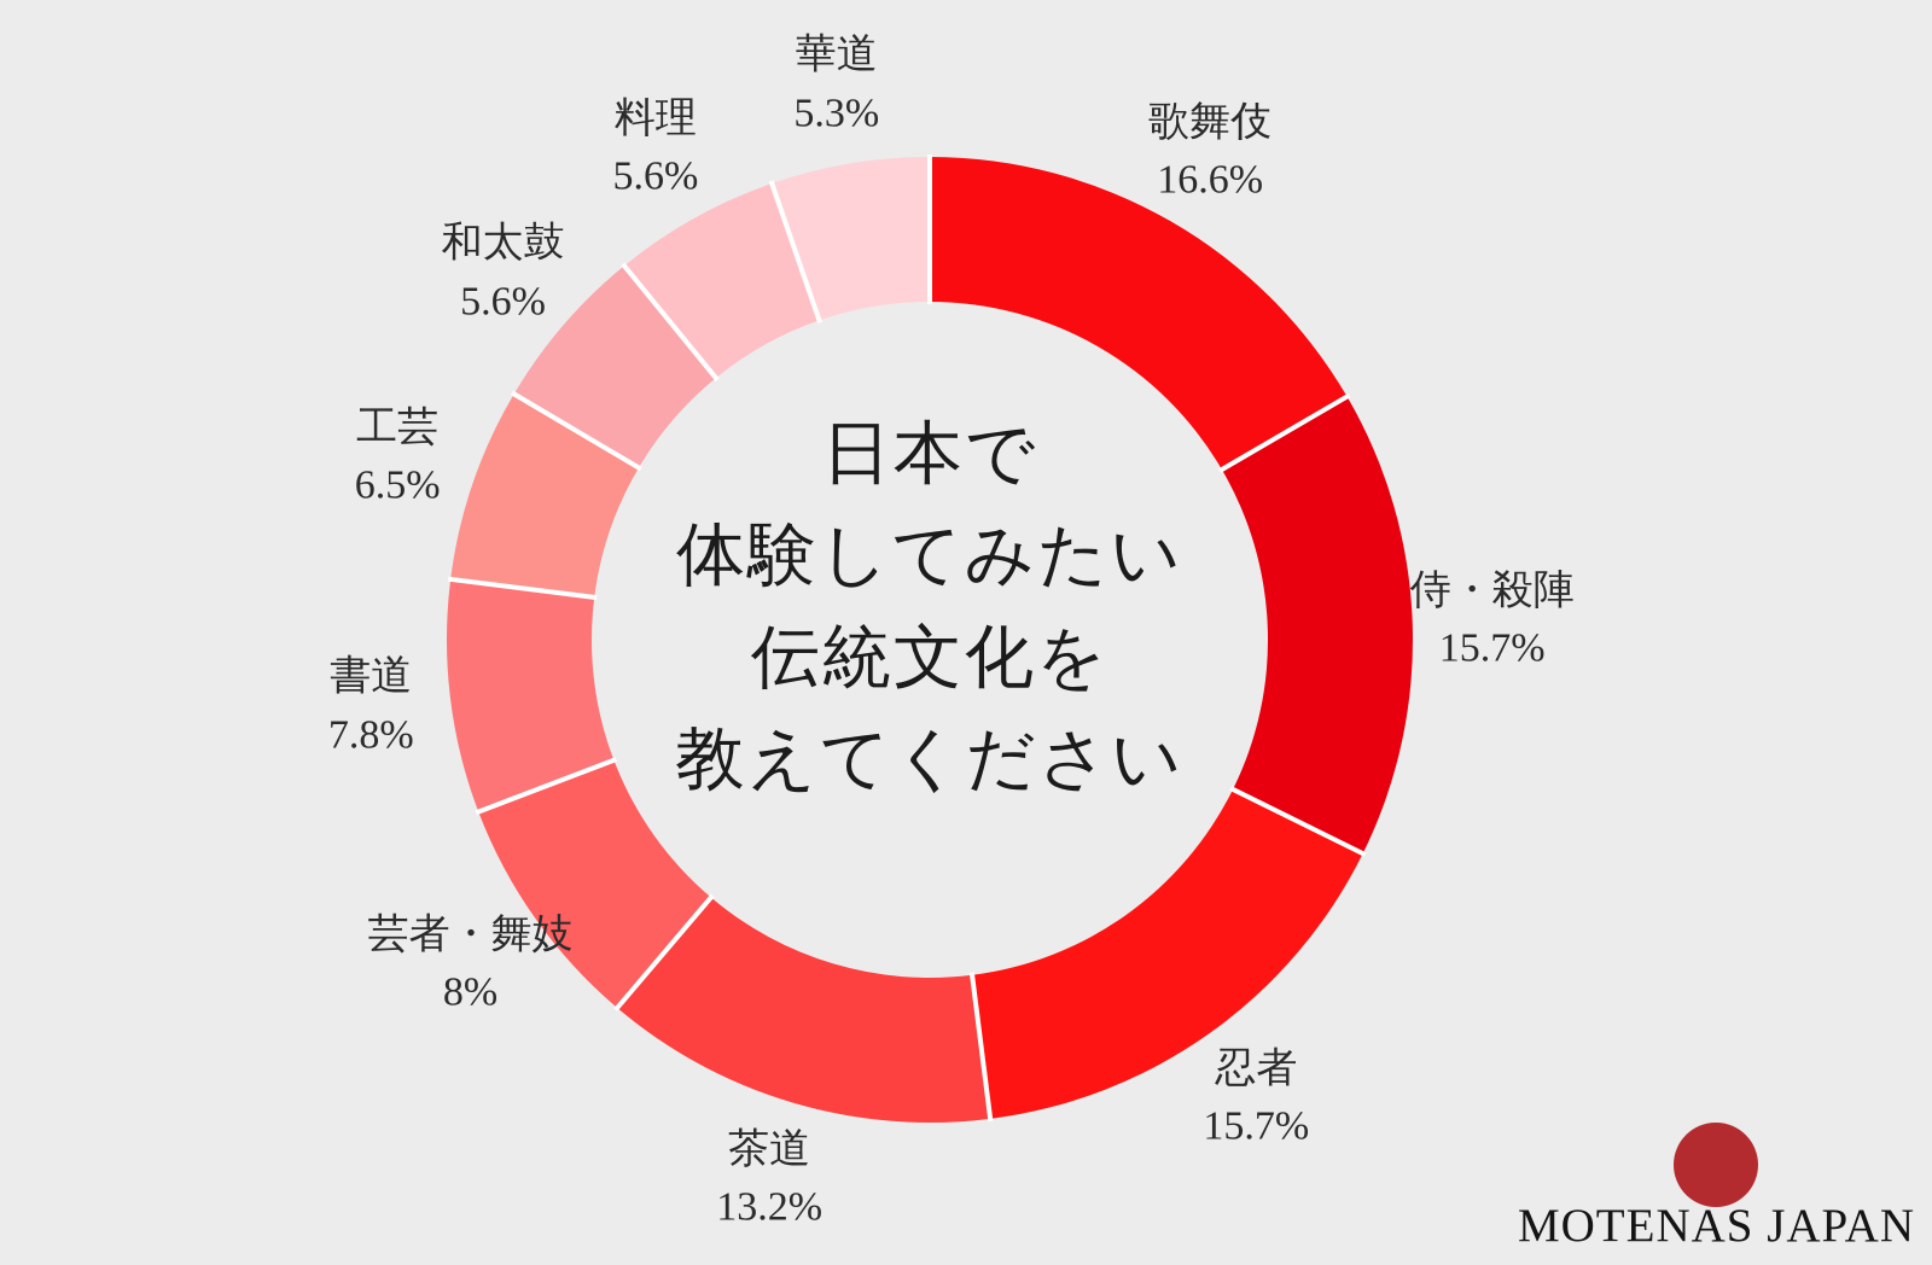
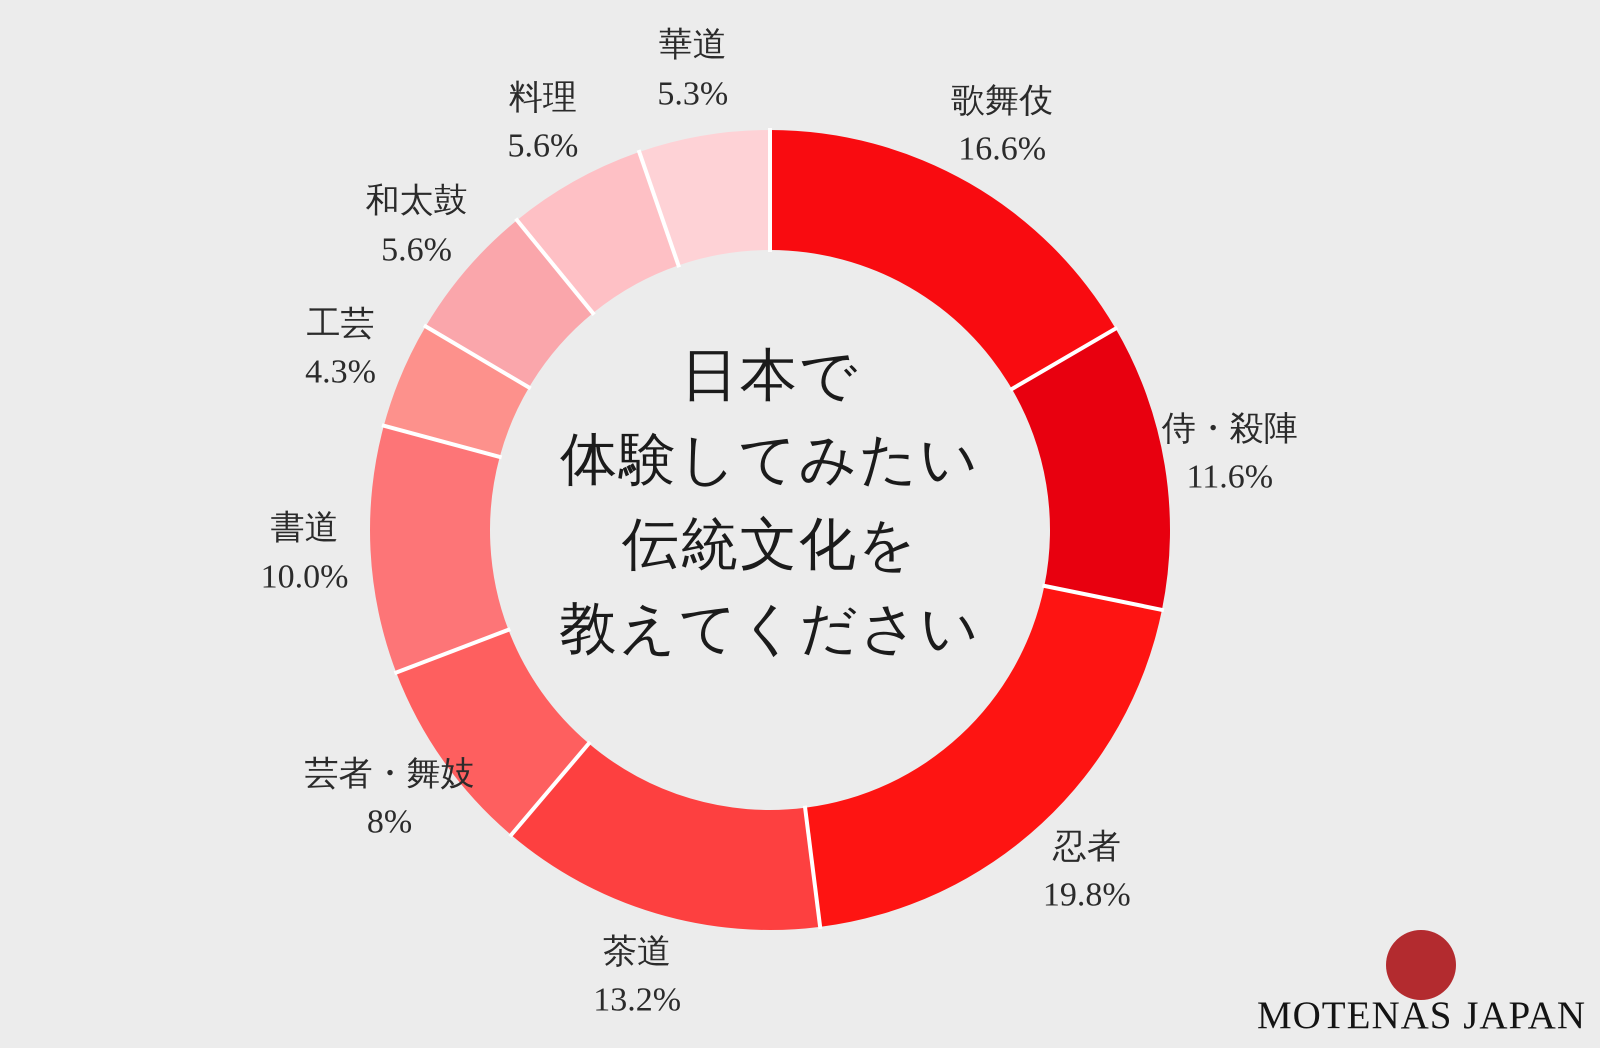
侍・殺陣: 15.7% -> 11.6%
忍者: 15.7% -> 19.8%
書道: 7.8% -> 10.0%
工芸: 6.5% -> 4.3%
